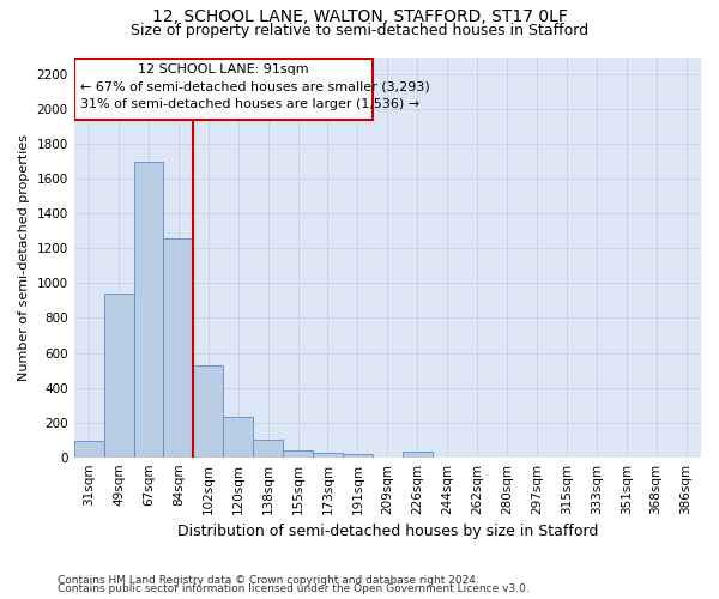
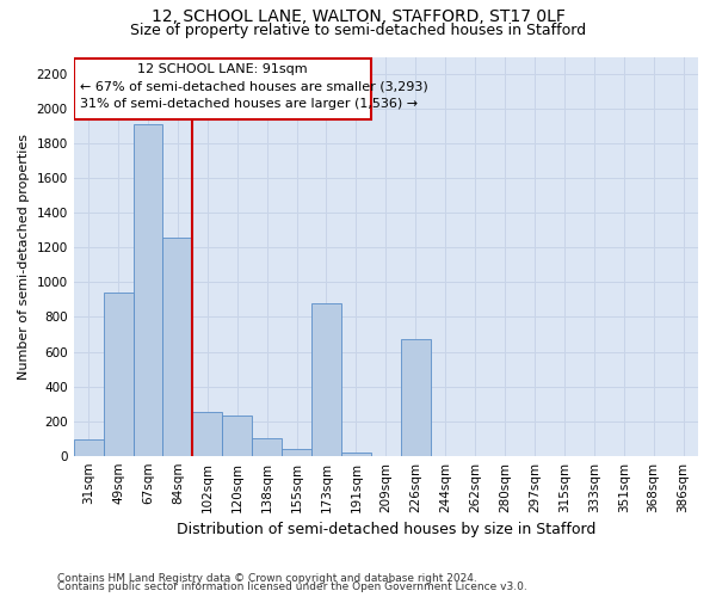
67sqm: 1700 -> 1910
102sqm: 530 -> 250
173sqm: 20 -> 880
226sqm: 30 -> 670
